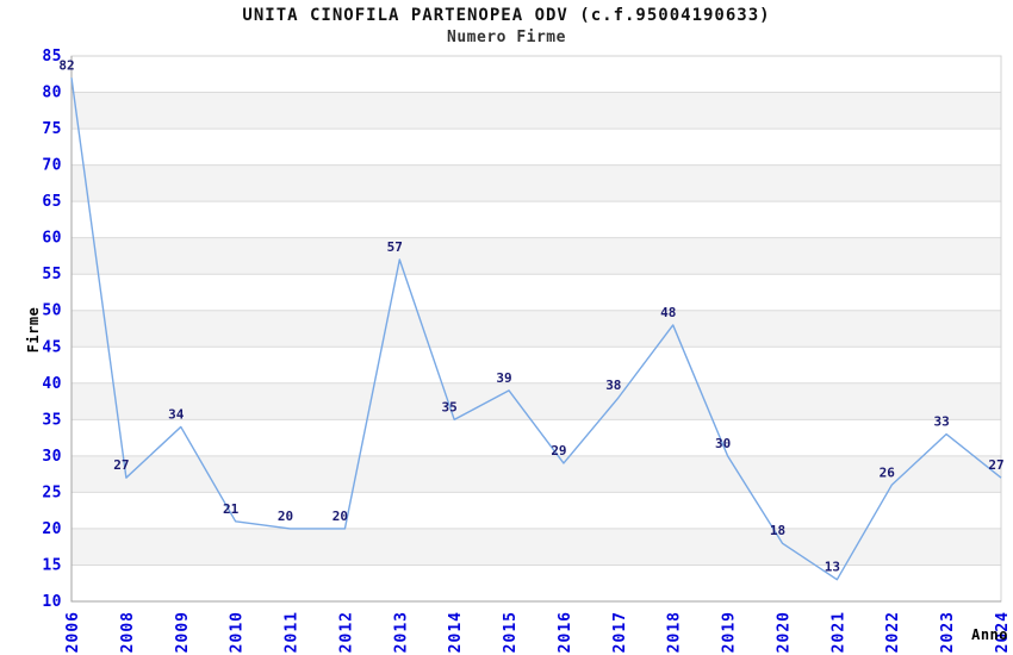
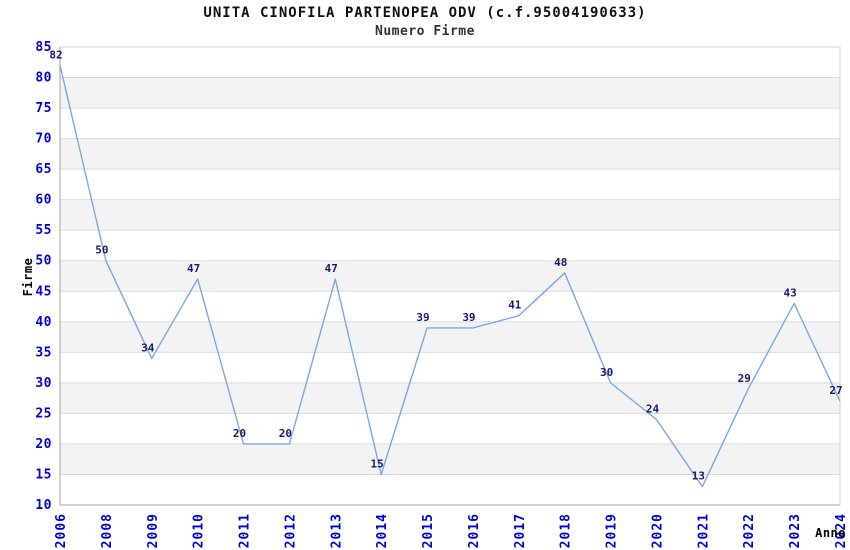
2008: 27 -> 50
2010: 21 -> 47
2013: 57 -> 47
2014: 35 -> 15
2016: 29 -> 39
2017: 38 -> 41
2020: 18 -> 24
2022: 26 -> 29
2023: 33 -> 43
